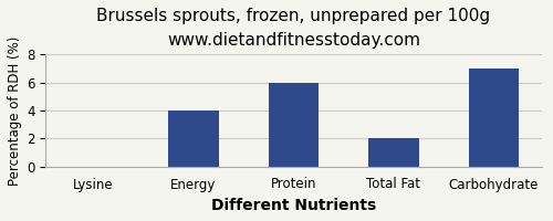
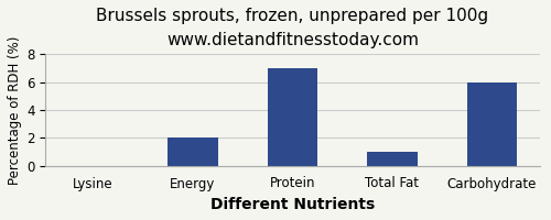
Energy: 4 -> 2
Protein: 6 -> 7
Total Fat: 2 -> 1
Carbohydrate: 7 -> 6
